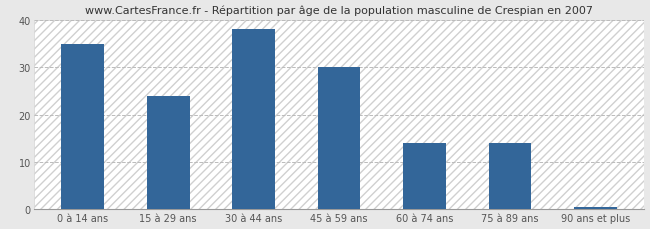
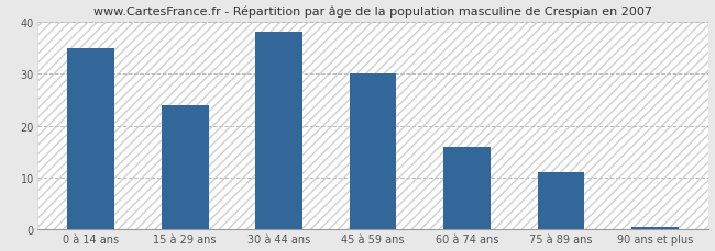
60 à 74 ans: 14.0 -> 16.0
75 à 89 ans: 14.0 -> 11.0
